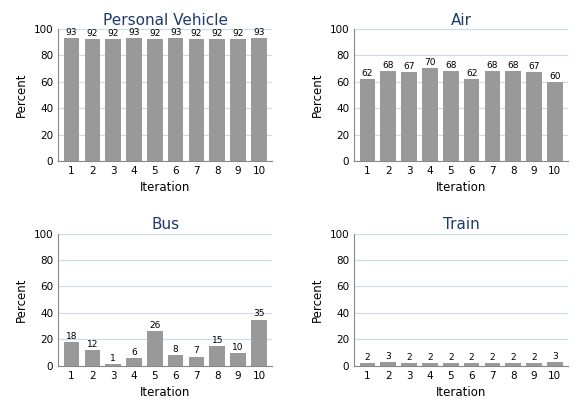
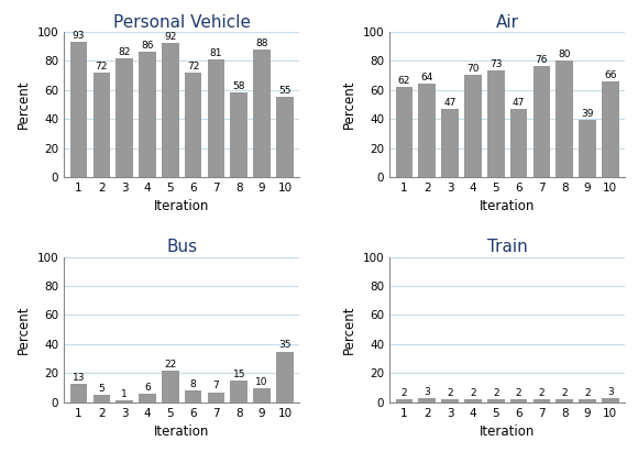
Personal Vehicle/2: 92 -> 72
Personal Vehicle/3: 92 -> 82
Personal Vehicle/4: 93 -> 86
Personal Vehicle/6: 93 -> 72
Personal Vehicle/7: 92 -> 81
Personal Vehicle/8: 92 -> 58
Personal Vehicle/9: 92 -> 88
Personal Vehicle/10: 93 -> 55
Air/2: 68 -> 64
Air/3: 67 -> 47
Air/5: 68 -> 73
Air/6: 62 -> 47
Air/7: 68 -> 76
Air/8: 68 -> 80
Air/9: 67 -> 39
Air/10: 60 -> 66
Bus/1: 18 -> 13
Bus/2: 12 -> 5
Bus/5: 26 -> 22
